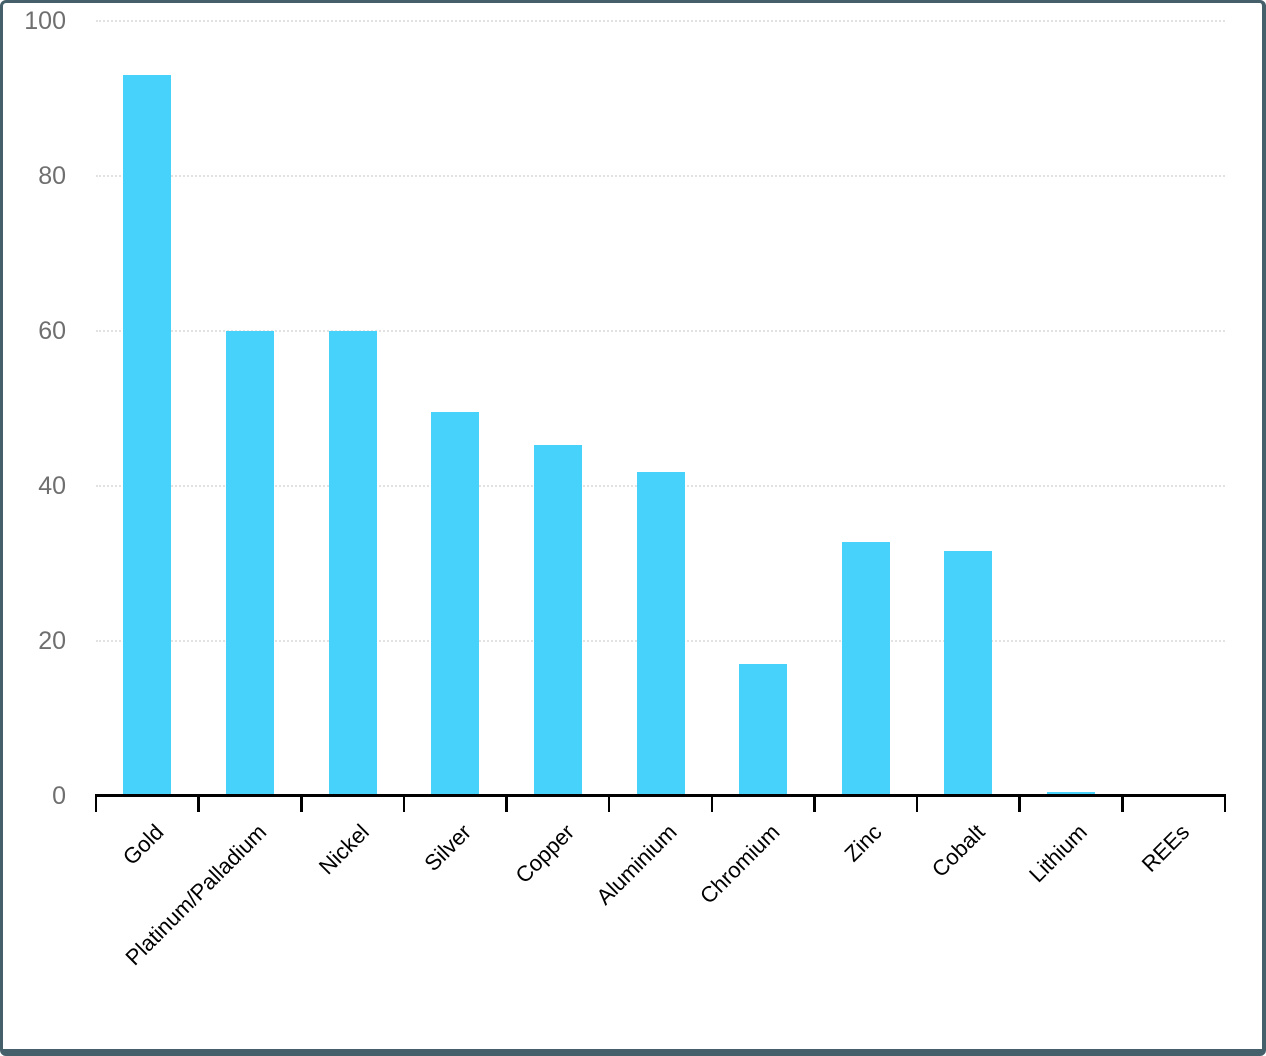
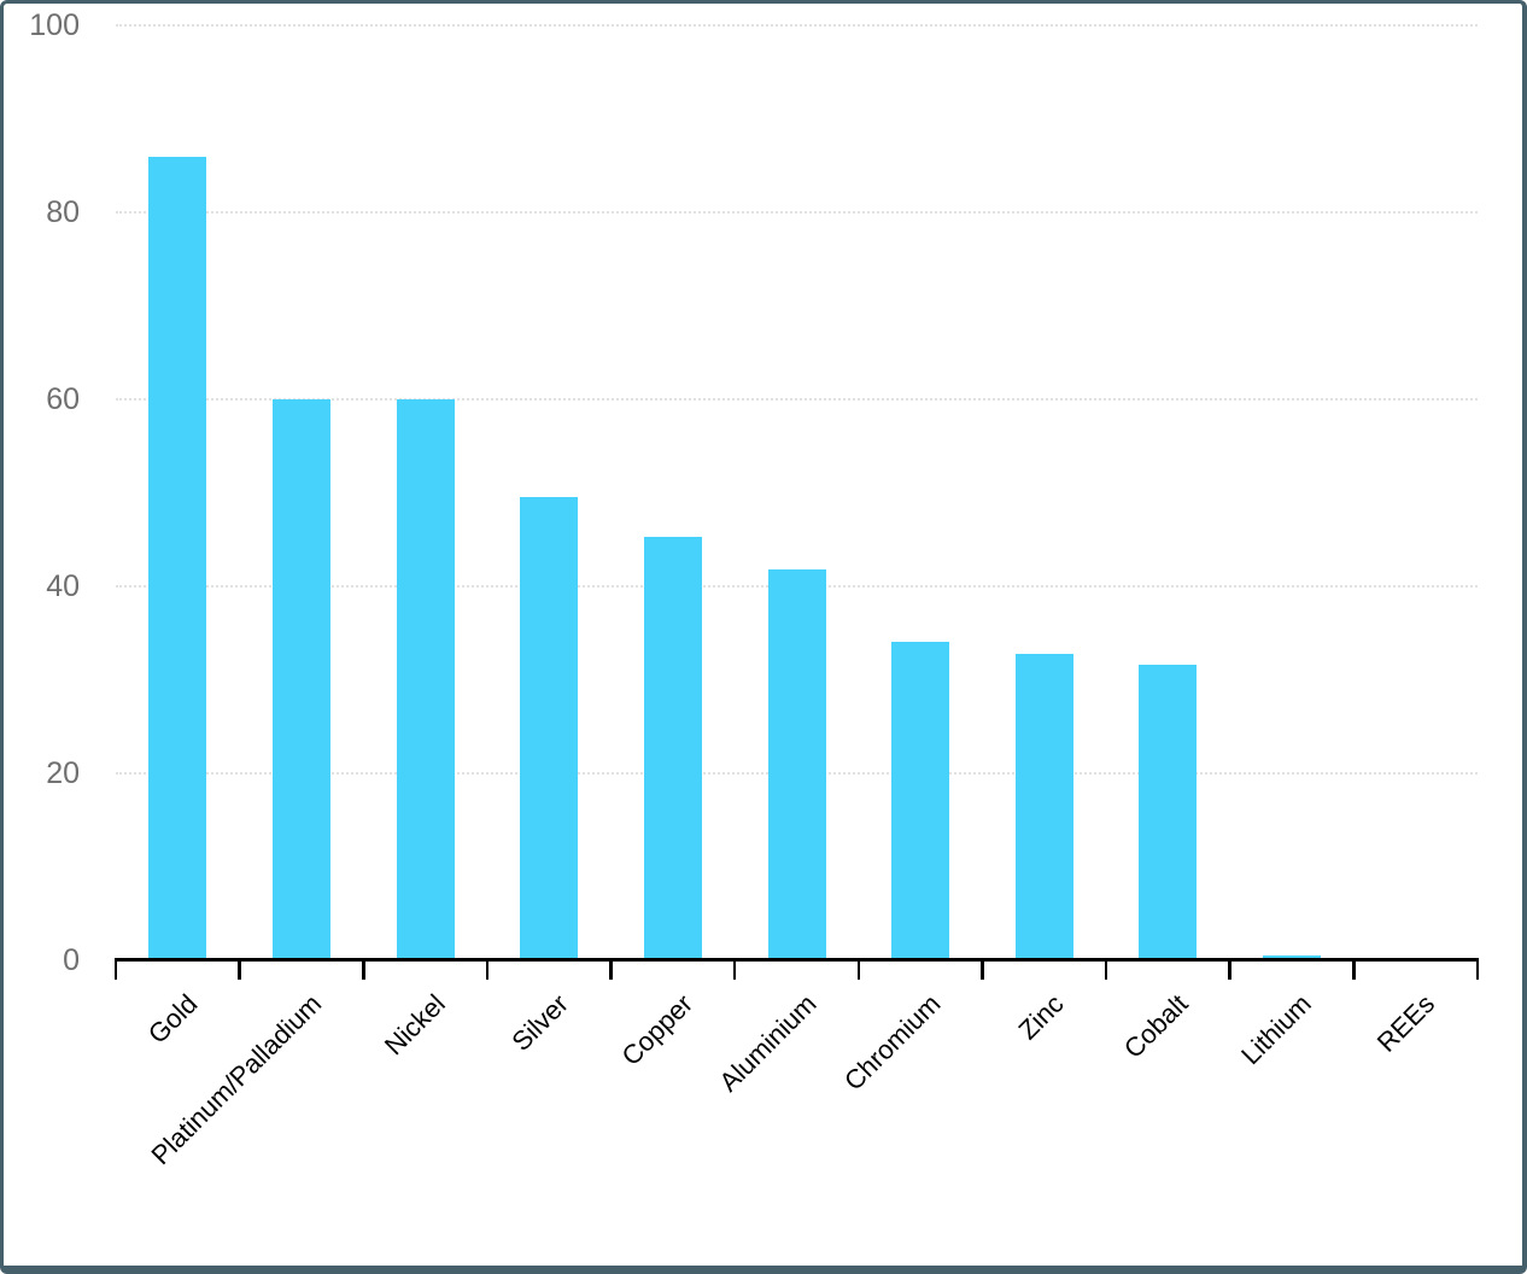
Gold: 93 -> 86
Chromium: 17 -> 34
